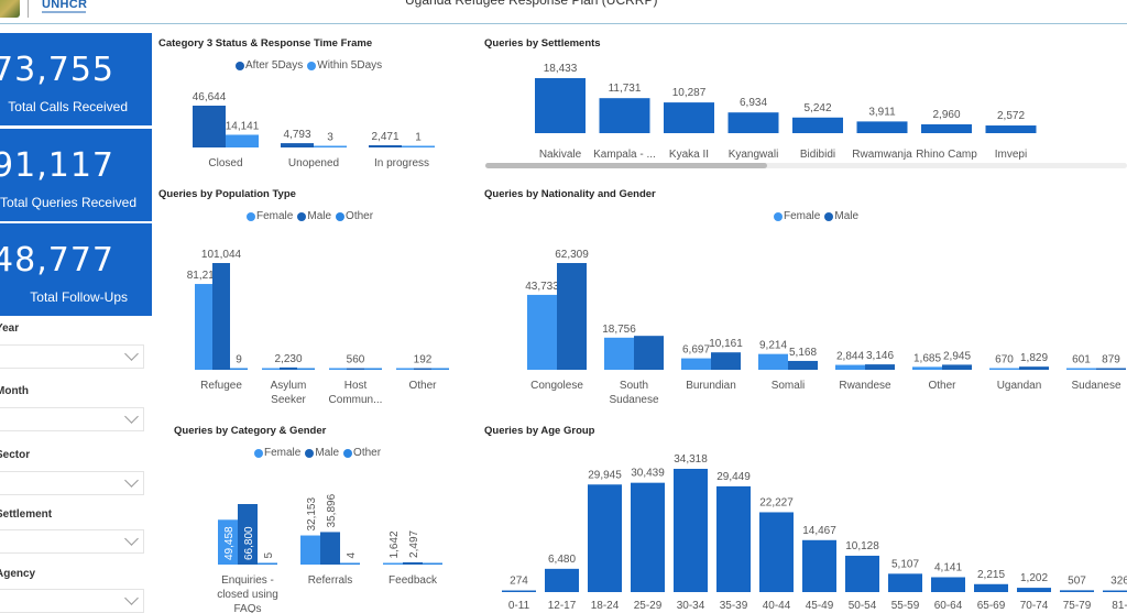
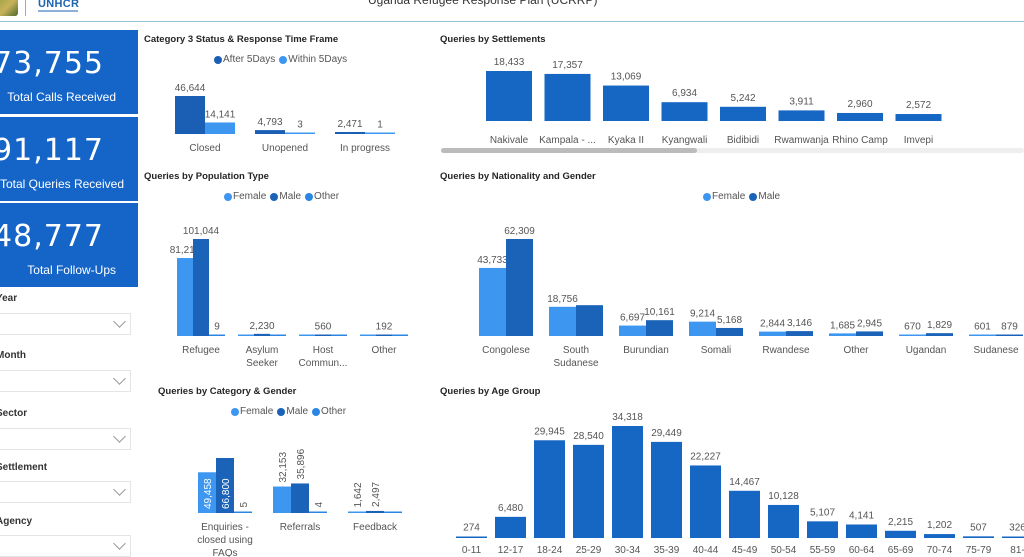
Queries by Settlements/Kampala - ...: 11,731 -> 17,357
Queries by Settlements/Kyaka II: 10,287 -> 13,069
Queries by Age Group/25-29: 30,439 -> 28,540
